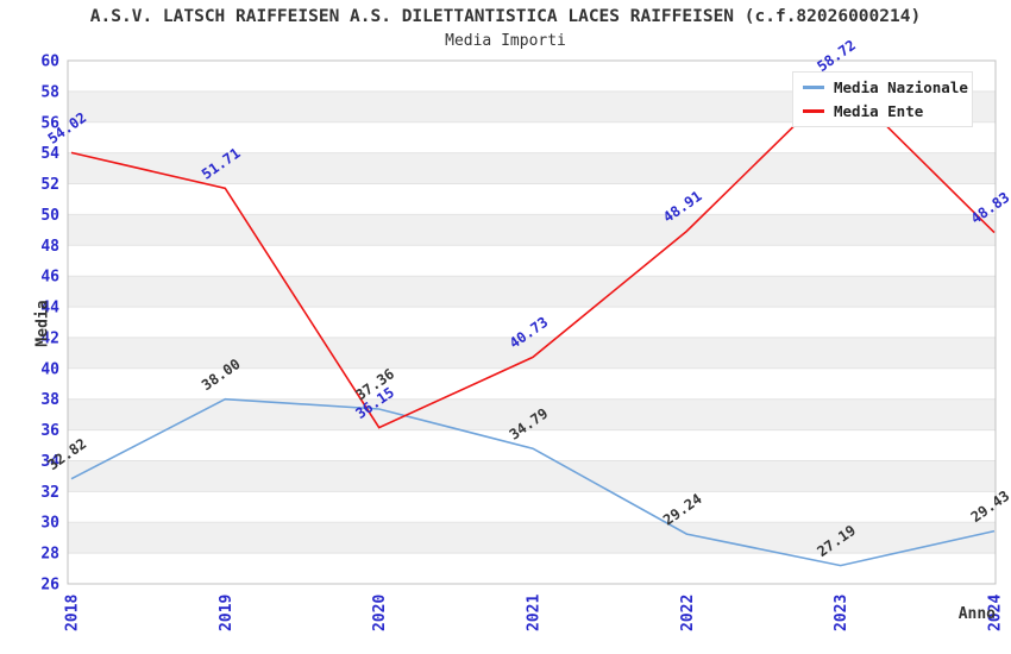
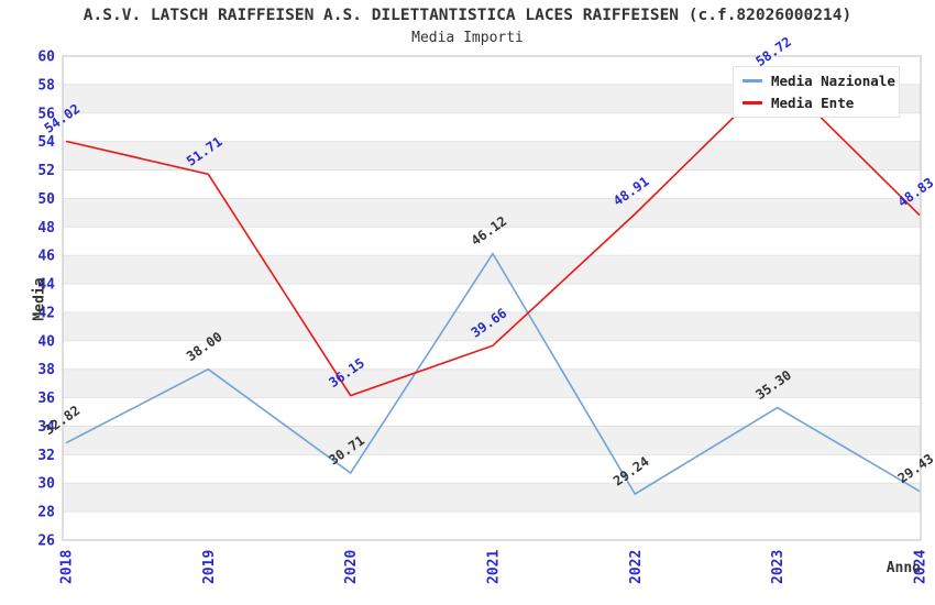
Media Nazionale/2020: 37.36 -> 30.71
Media Nazionale/2021: 34.79 -> 46.12
Media Ente/2021: 40.73 -> 39.66
Media Nazionale/2023: 27.19 -> 35.30
